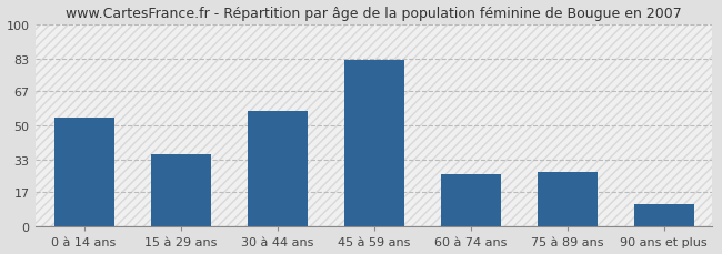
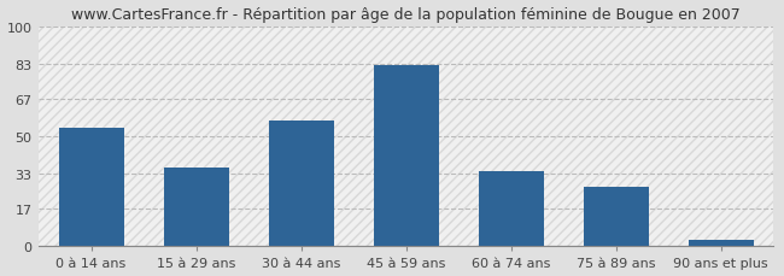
60 à 74 ans: 26 -> 34
90 ans et plus: 11 -> 3
